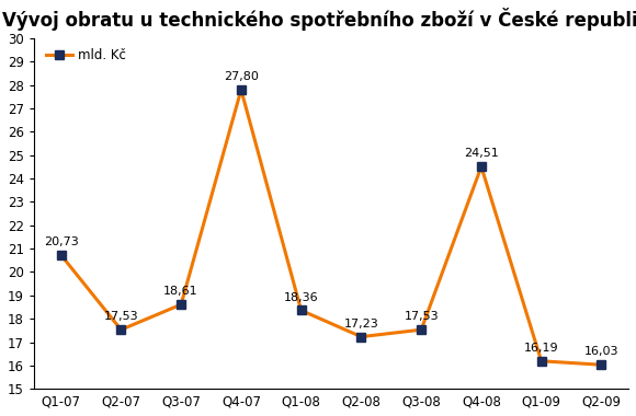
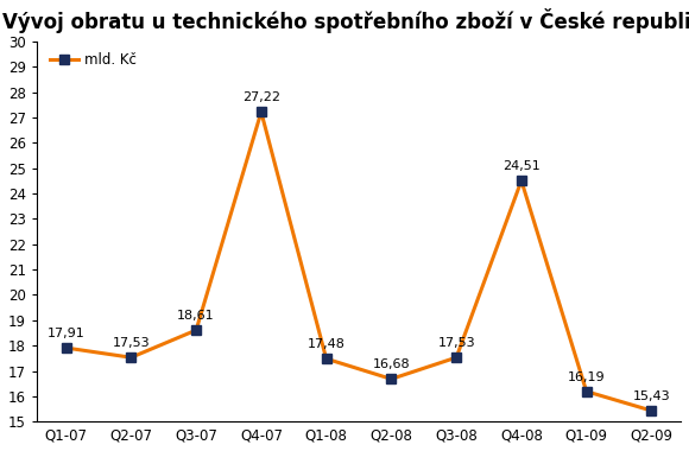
Q1-07: 20,73 -> 17,91
Q4-07: 27,80 -> 27,22
Q1-08: 18,36 -> 17,48
Q2-08: 17,23 -> 16,68
Q2-09: 16,03 -> 15,43
